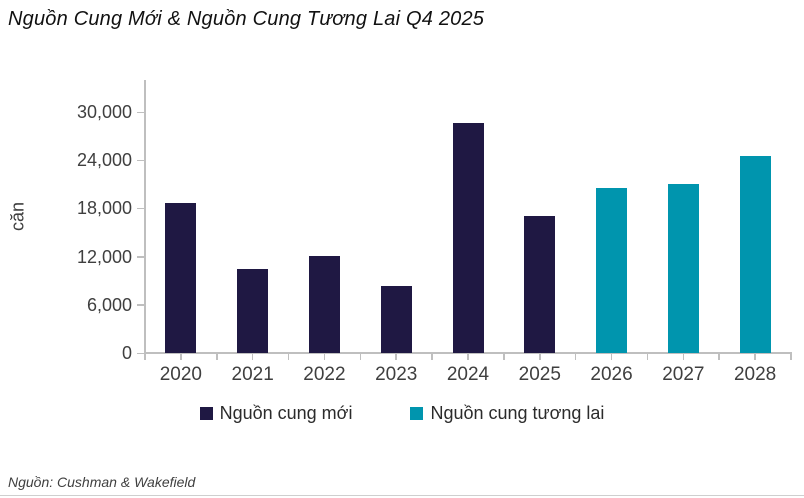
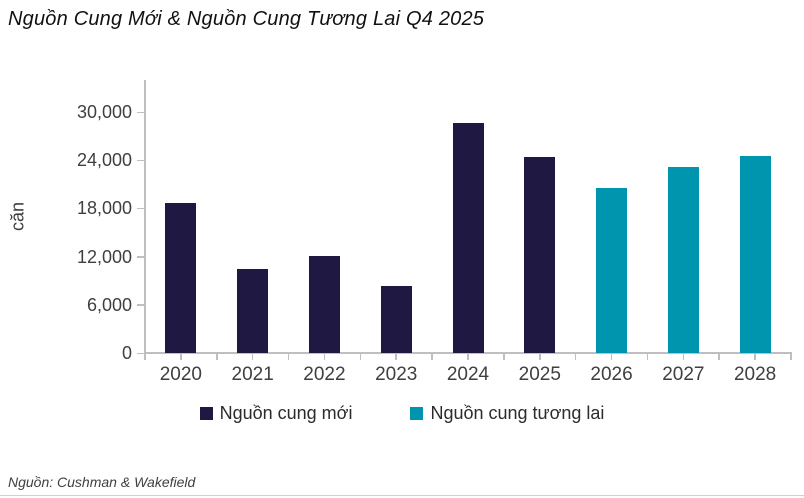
Nguồn cung mới/2025: 17000 -> 24000
Nguồn cung tương lai/2027: 21000 -> 23000
